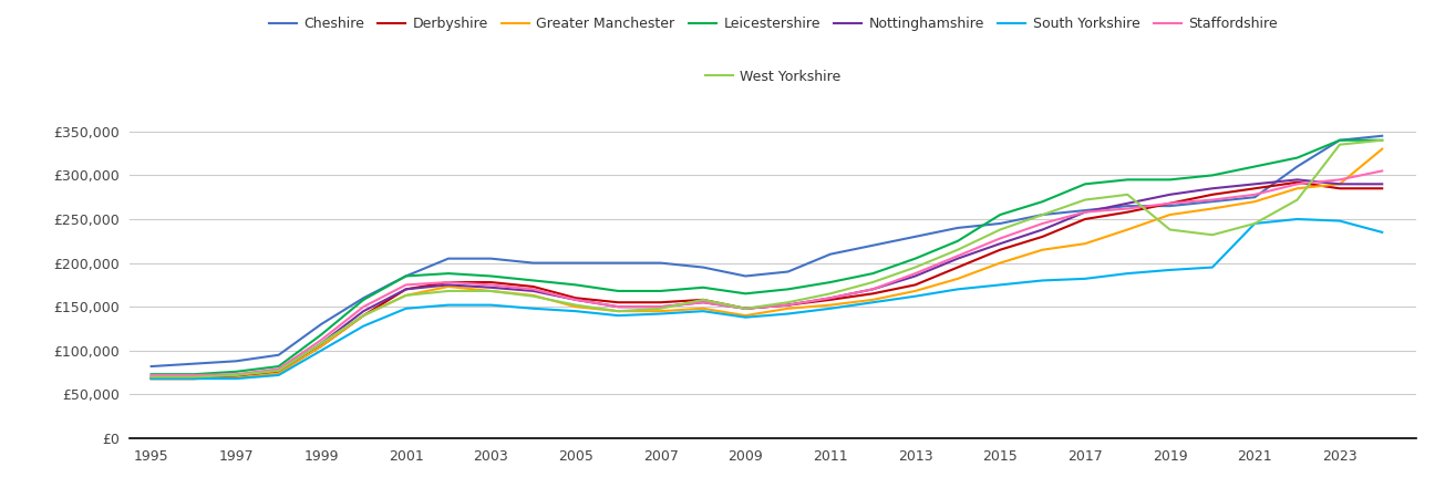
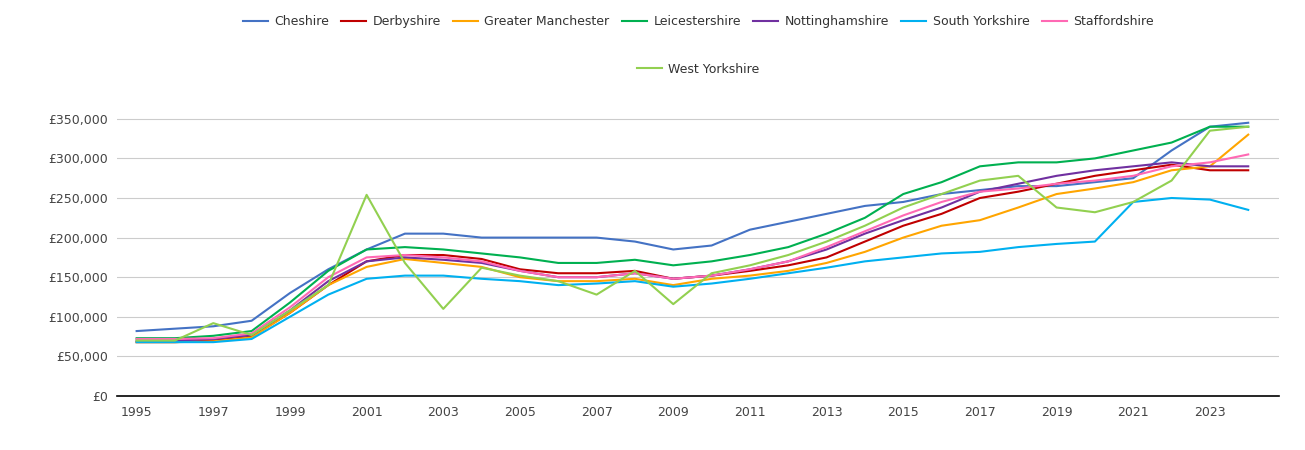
West Yorkshire/1997: £72,000 -> £92,000
West Yorkshire/2001: £163,000 -> £254,000
West Yorkshire/2003: £168,000 -> £110,000
West Yorkshire/2007: £148,000 -> £128,000
West Yorkshire/2009: £148,000 -> £116,000
